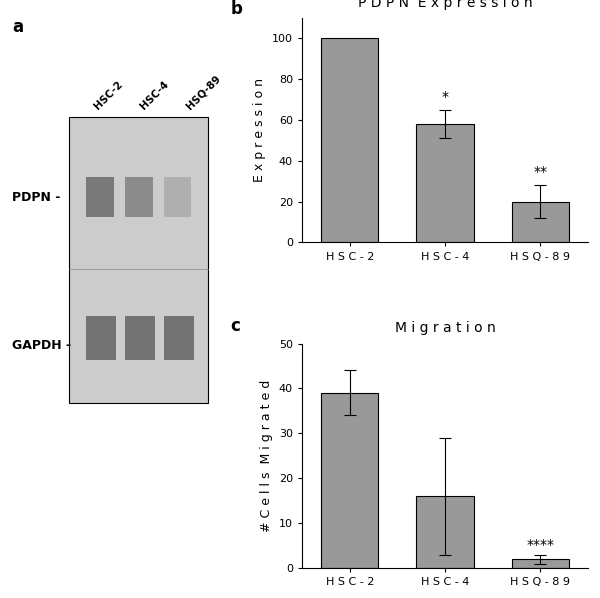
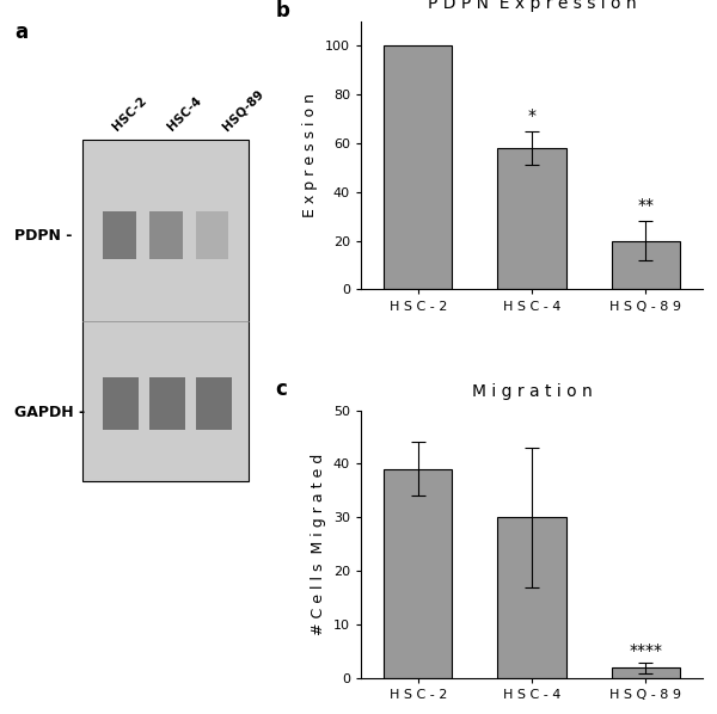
M i g r a t i o n/H S C - 4: 16 -> 30
